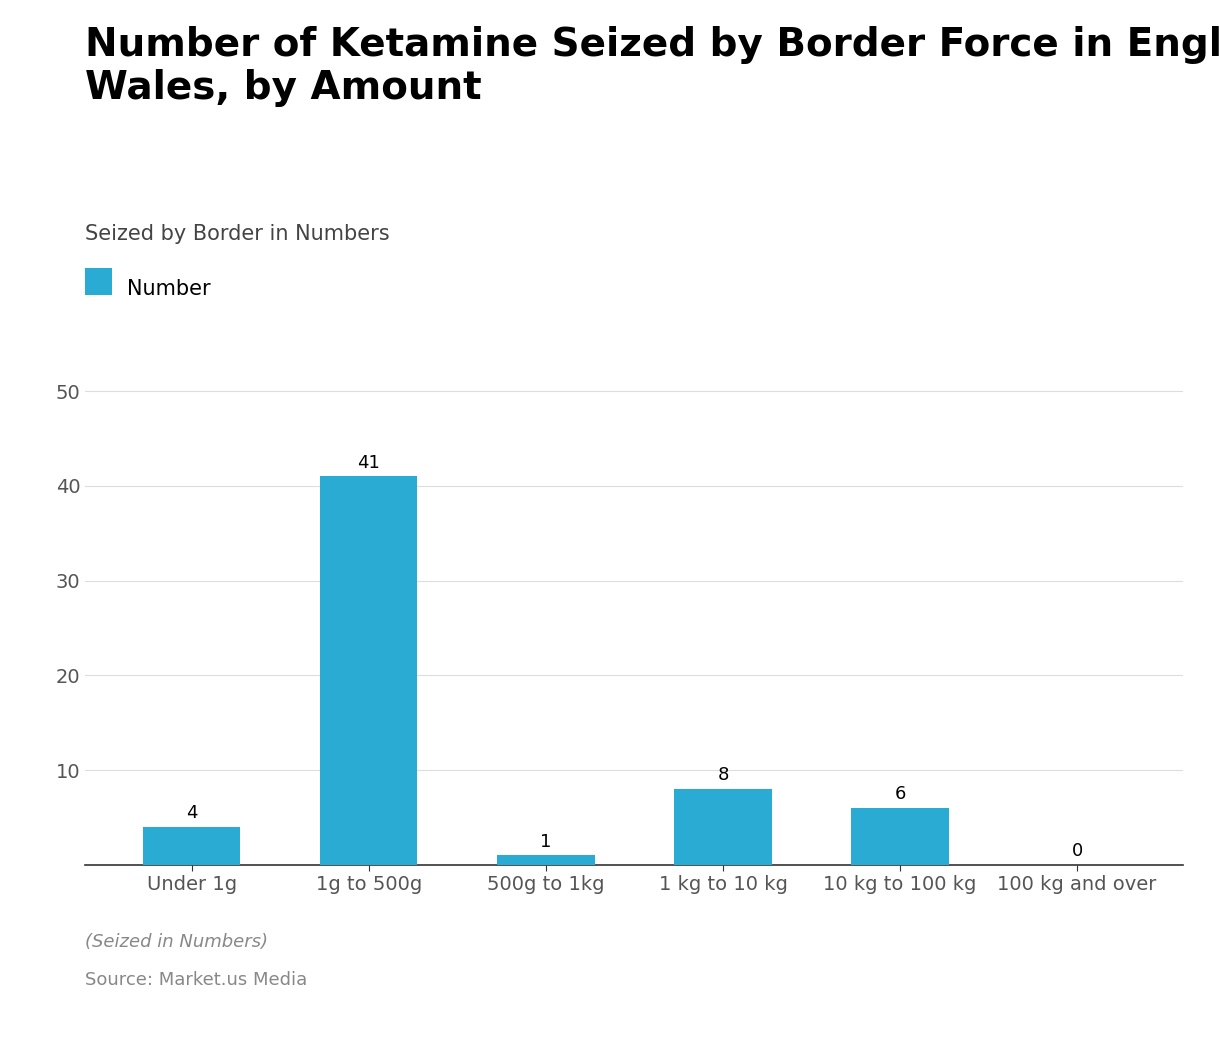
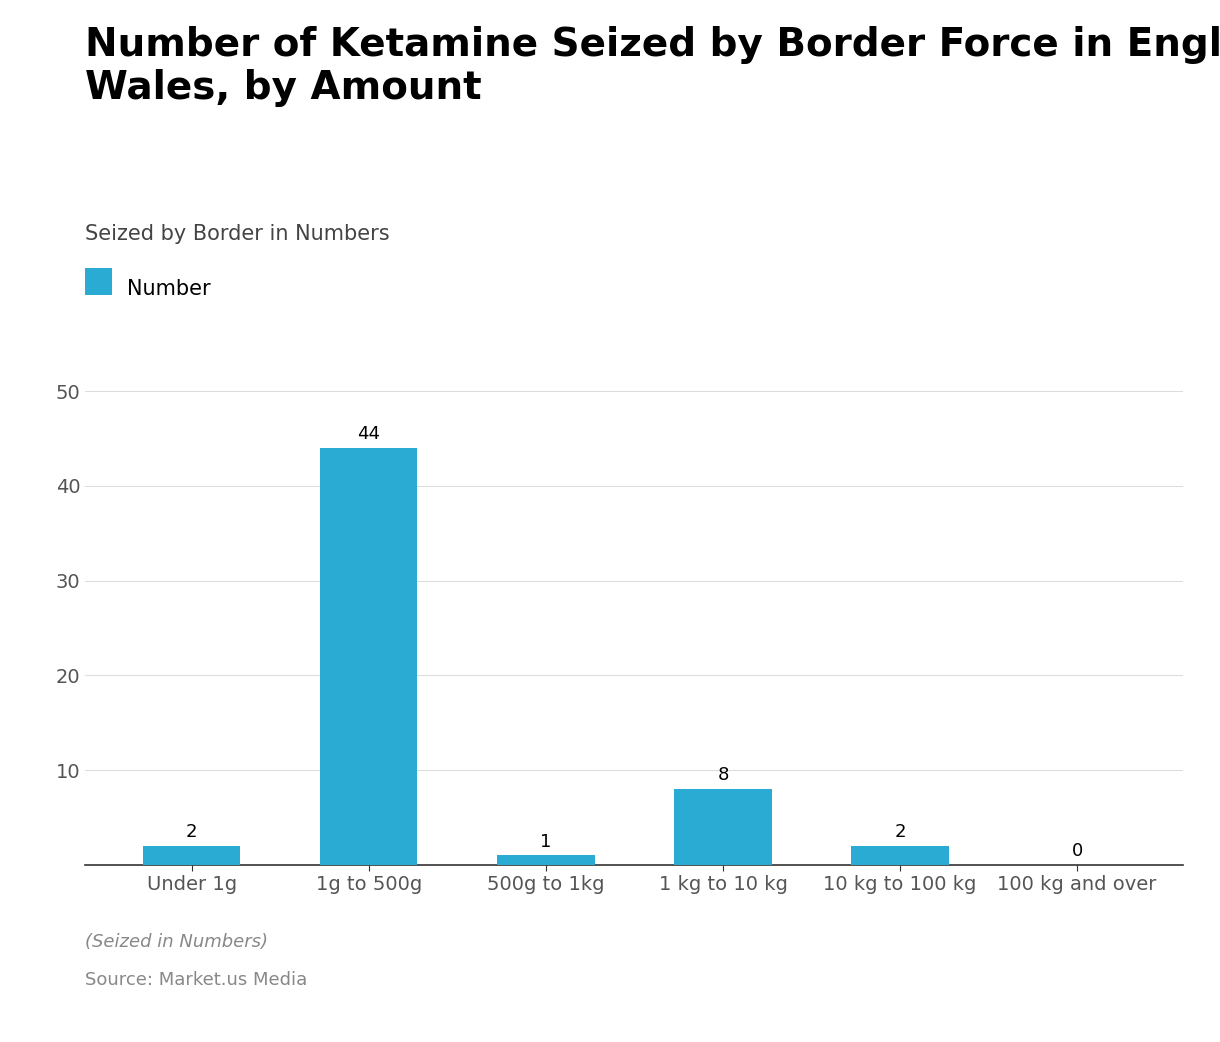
Under 1g: 4 -> 2
1g to 500g: 41 -> 44
10 kg to 100 kg: 6 -> 2
